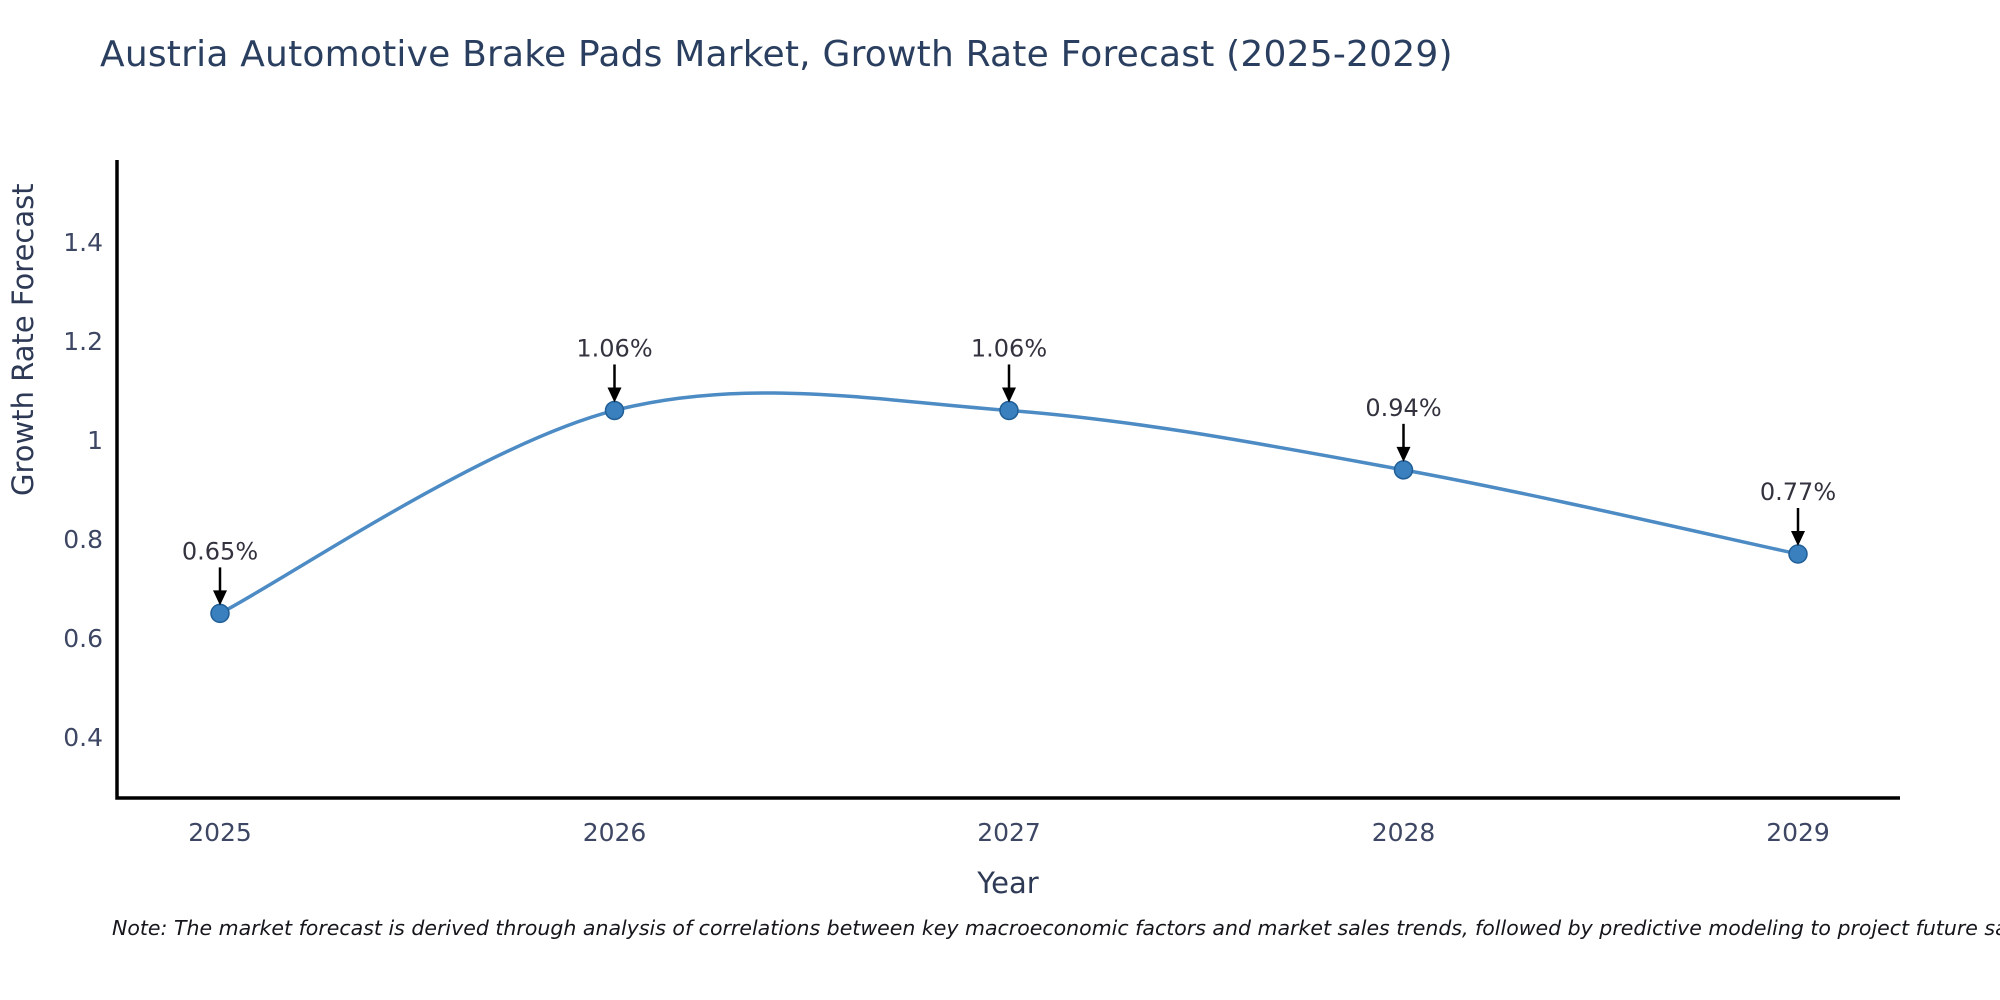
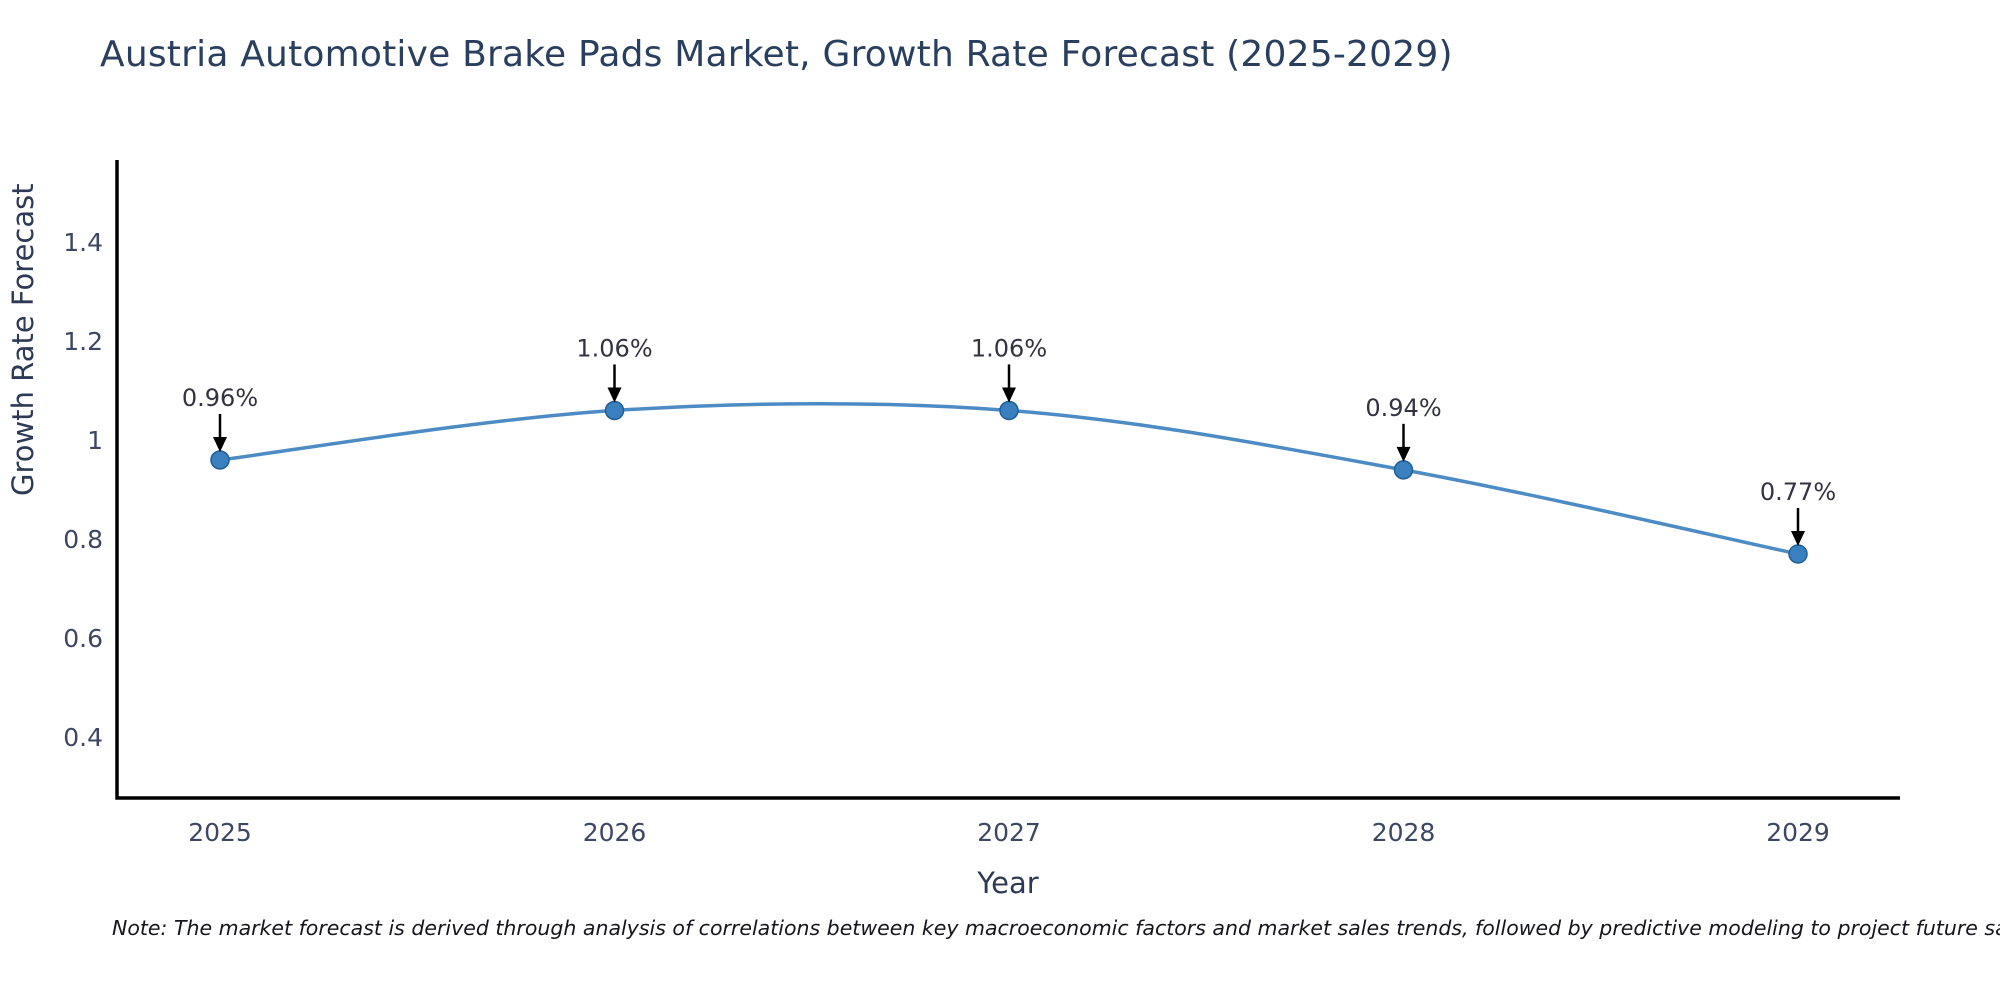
2025: 0.65% -> 0.96%
